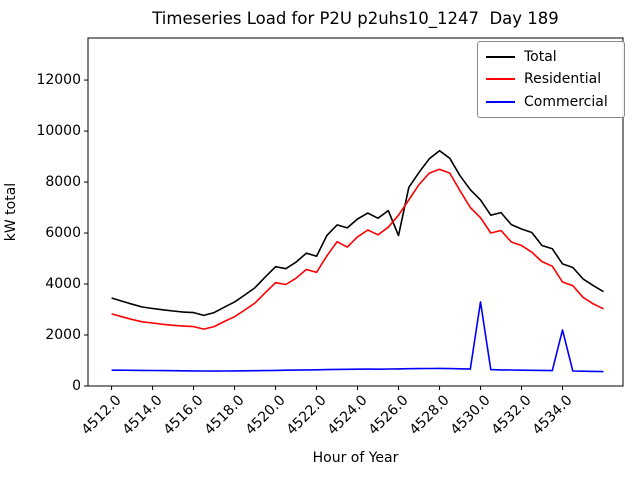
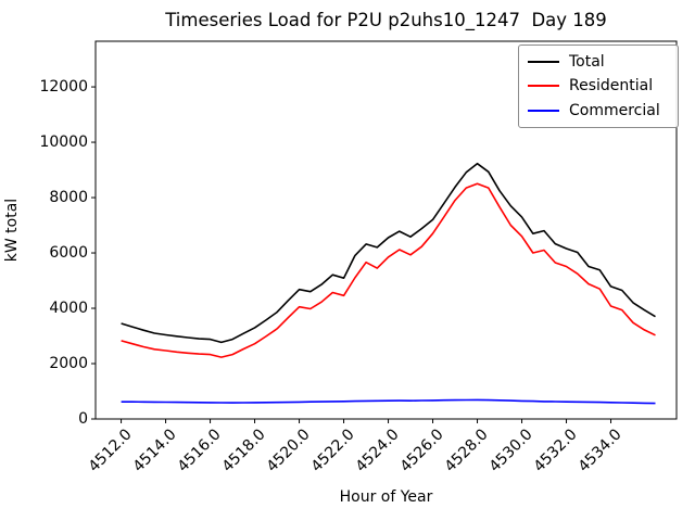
Total/4526.0: 5900 -> 7200
Commercial/4530.0: 3300 -> 700
Commercial/4534.0: 2200 -> 600
